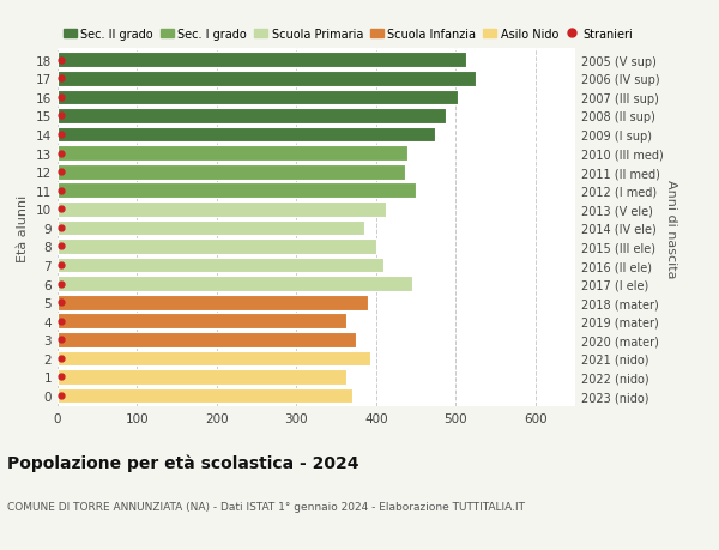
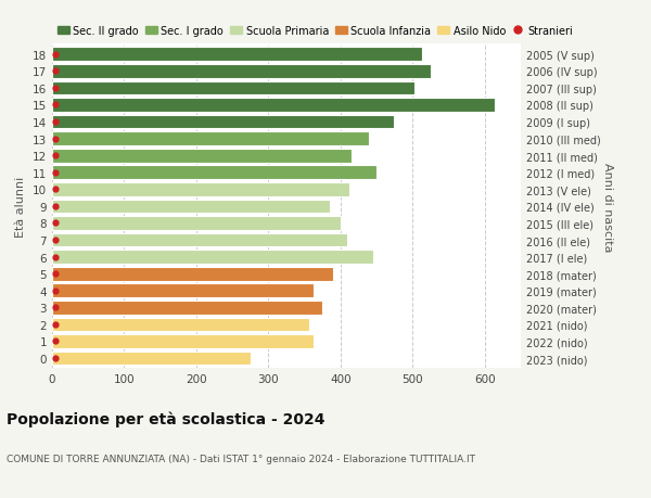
15: 488 -> 614
12: 437 -> 416
2: 392 -> 356
0: 370 -> 276
